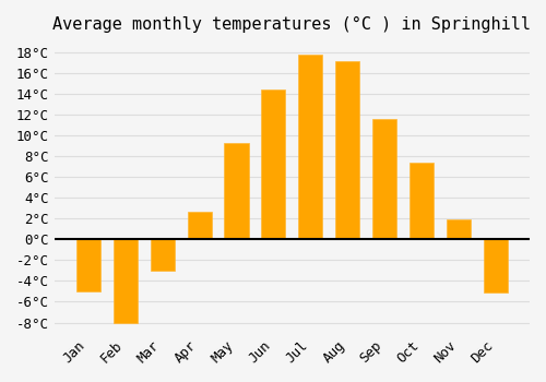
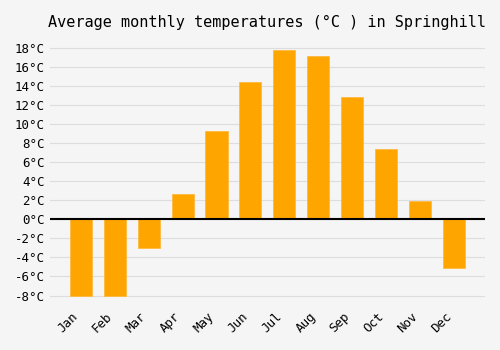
Jan: -5.0°C -> -8.0°C
Sep: 11.6°C -> 12.8°C
